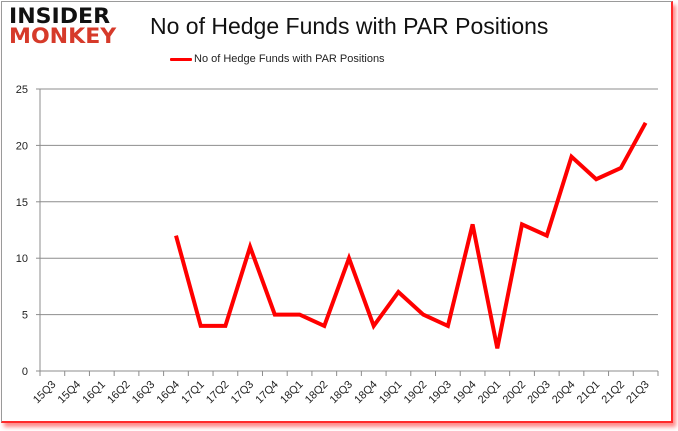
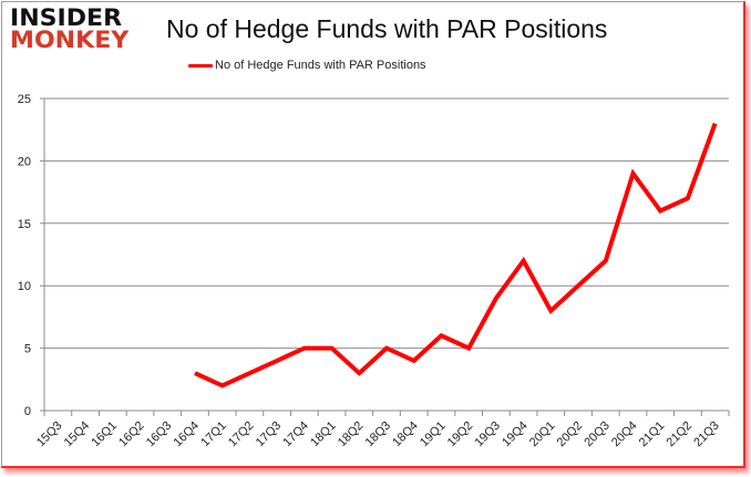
16Q4: 12 -> 3
17Q1: 4 -> 2
17Q2: 4 -> 3
17Q3: 11 -> 4
18Q2: 4 -> 3
18Q3: 10 -> 5
19Q1: 7 -> 6
19Q3: 4 -> 9
19Q4: 13 -> 12
20Q1: 2 -> 8
20Q2: 13 -> 10
21Q1: 17 -> 16
21Q2: 18 -> 17
21Q3: 22 -> 23
